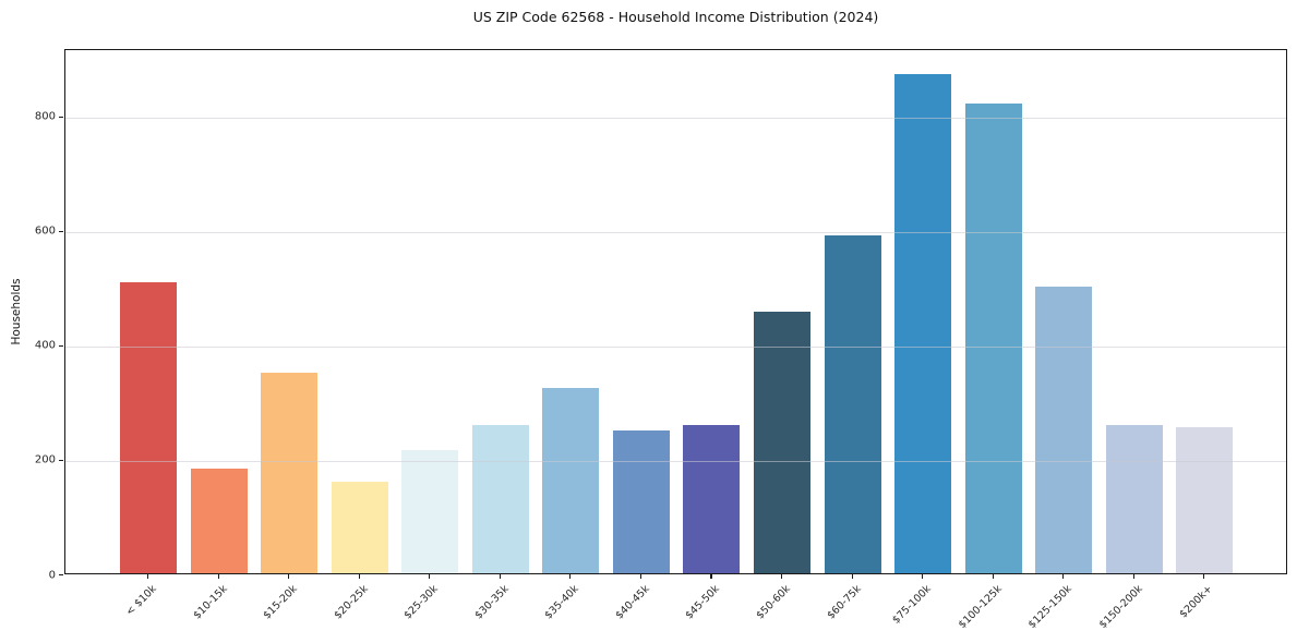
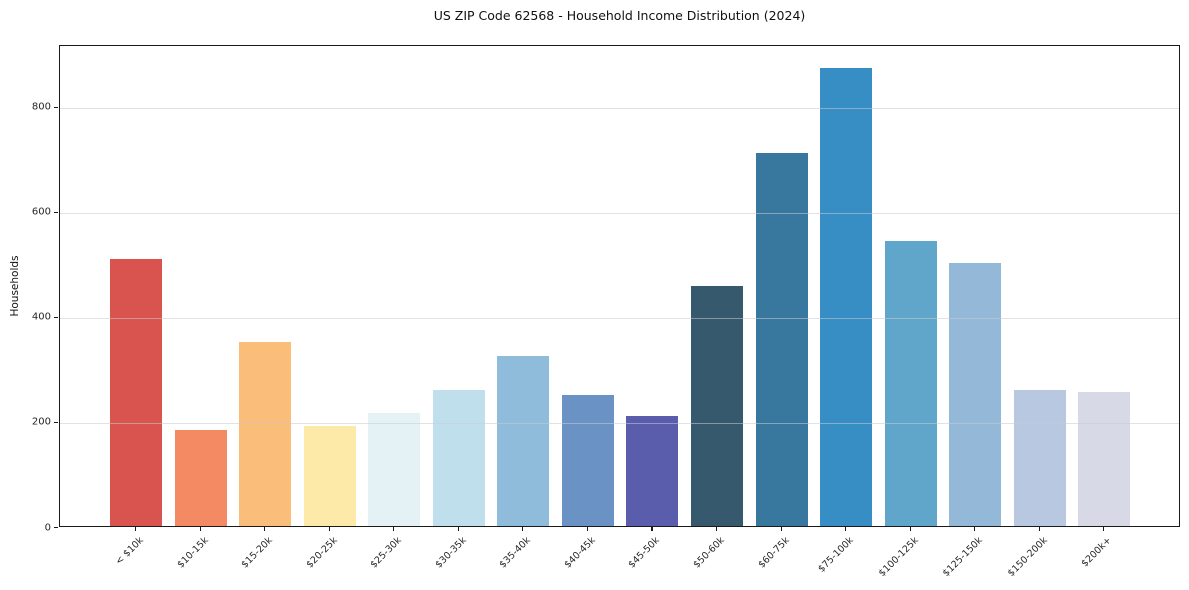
$20-25k: 160 -> 190
$45-50k: 260 -> 210
$60-75k: 590 -> 710
$100-125k: 820 -> 540
